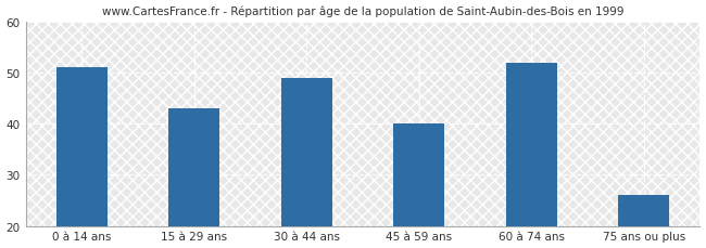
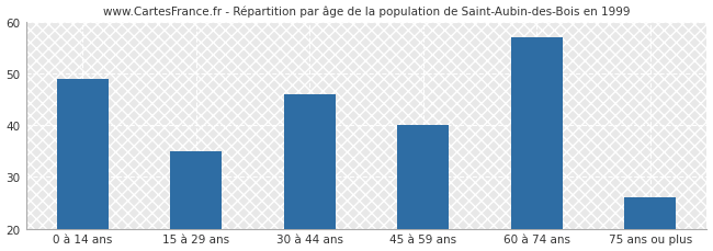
0 à 14 ans: 51 -> 49
15 à 29 ans: 43 -> 35
30 à 44 ans: 49 -> 46
60 à 74 ans: 52 -> 57
